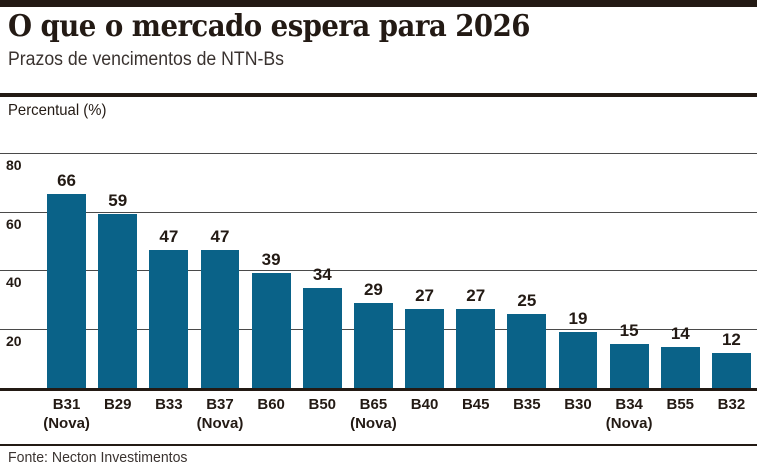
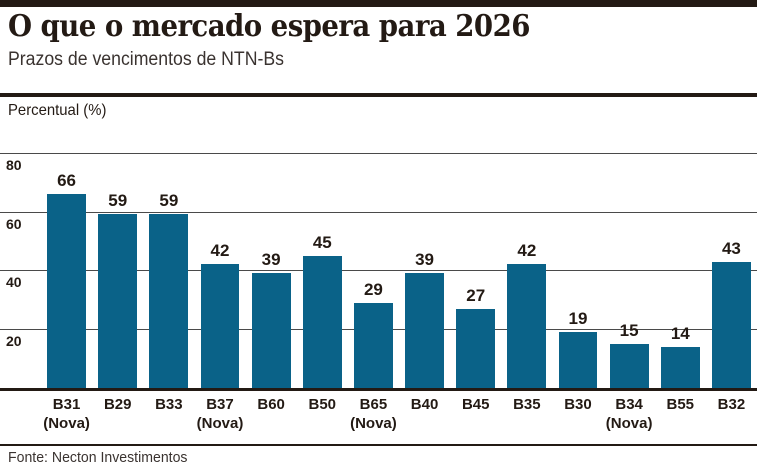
B33: 47 -> 59
B37: 47 -> 42
B50: 34 -> 45
B40: 27 -> 39
B35: 25 -> 42
B32: 12 -> 43
